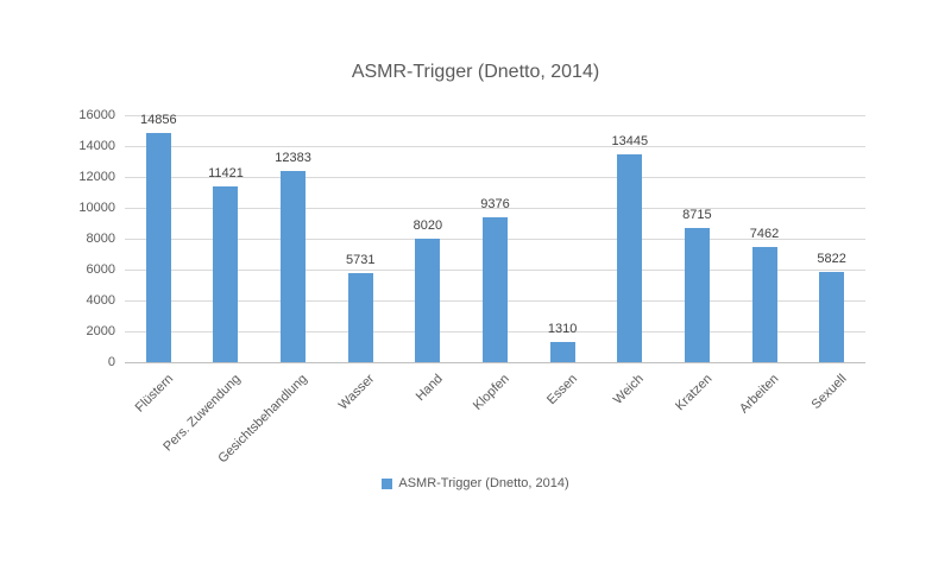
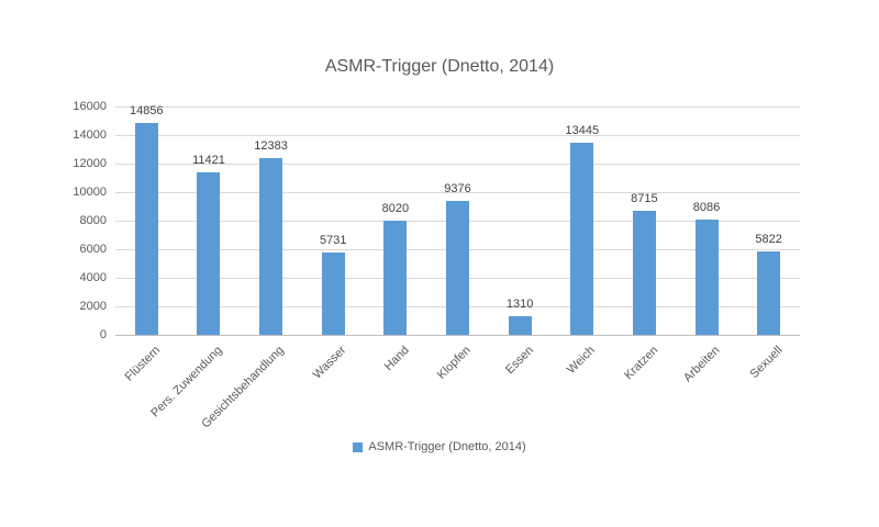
Arbeiten: 7462 -> 8086
